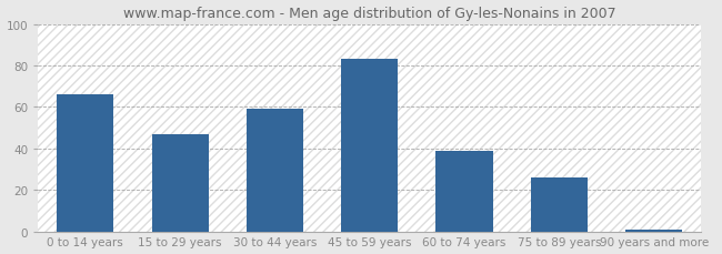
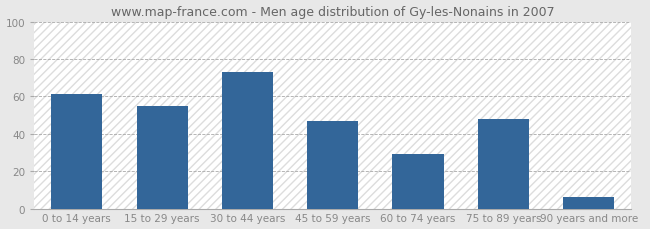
0 to 14 years: 66 -> 61
15 to 29 years: 47 -> 55
30 to 44 years: 59 -> 73
45 to 59 years: 83 -> 47
60 to 74 years: 39 -> 29
75 to 89 years: 26 -> 48
90 years and more: 1 -> 6
